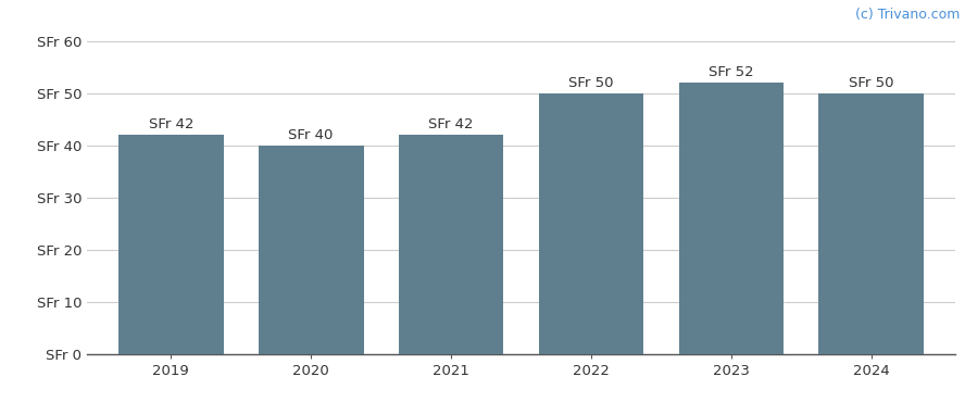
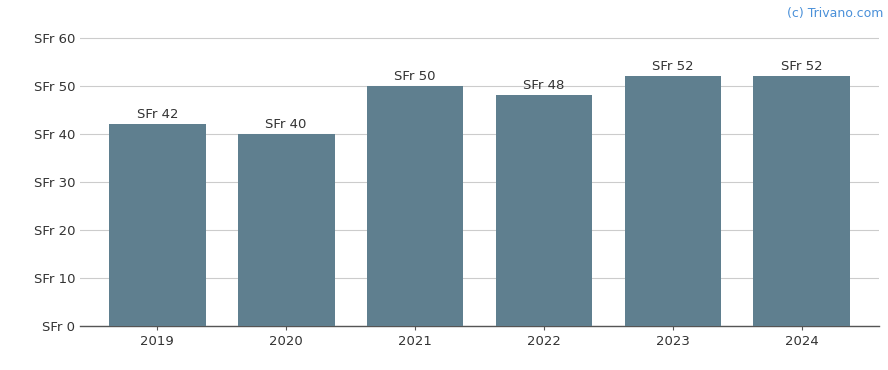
2021: 42 -> 50
2022: 50 -> 48
2024: 50 -> 52
